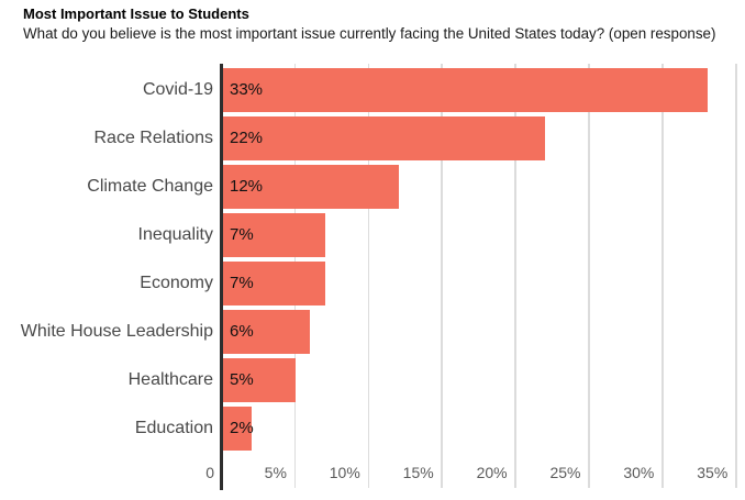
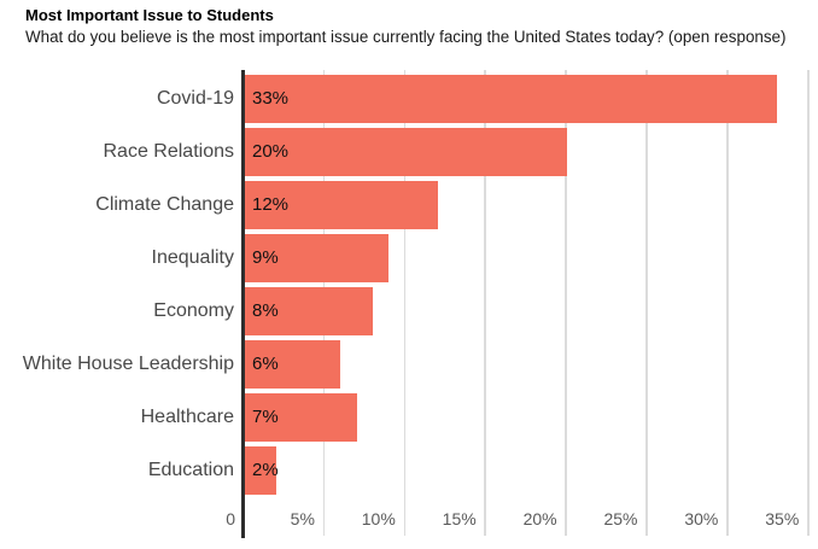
Race Relations: 22% -> 20%
Inequality: 7% -> 9%
Economy: 7% -> 8%
Healthcare: 5% -> 7%
